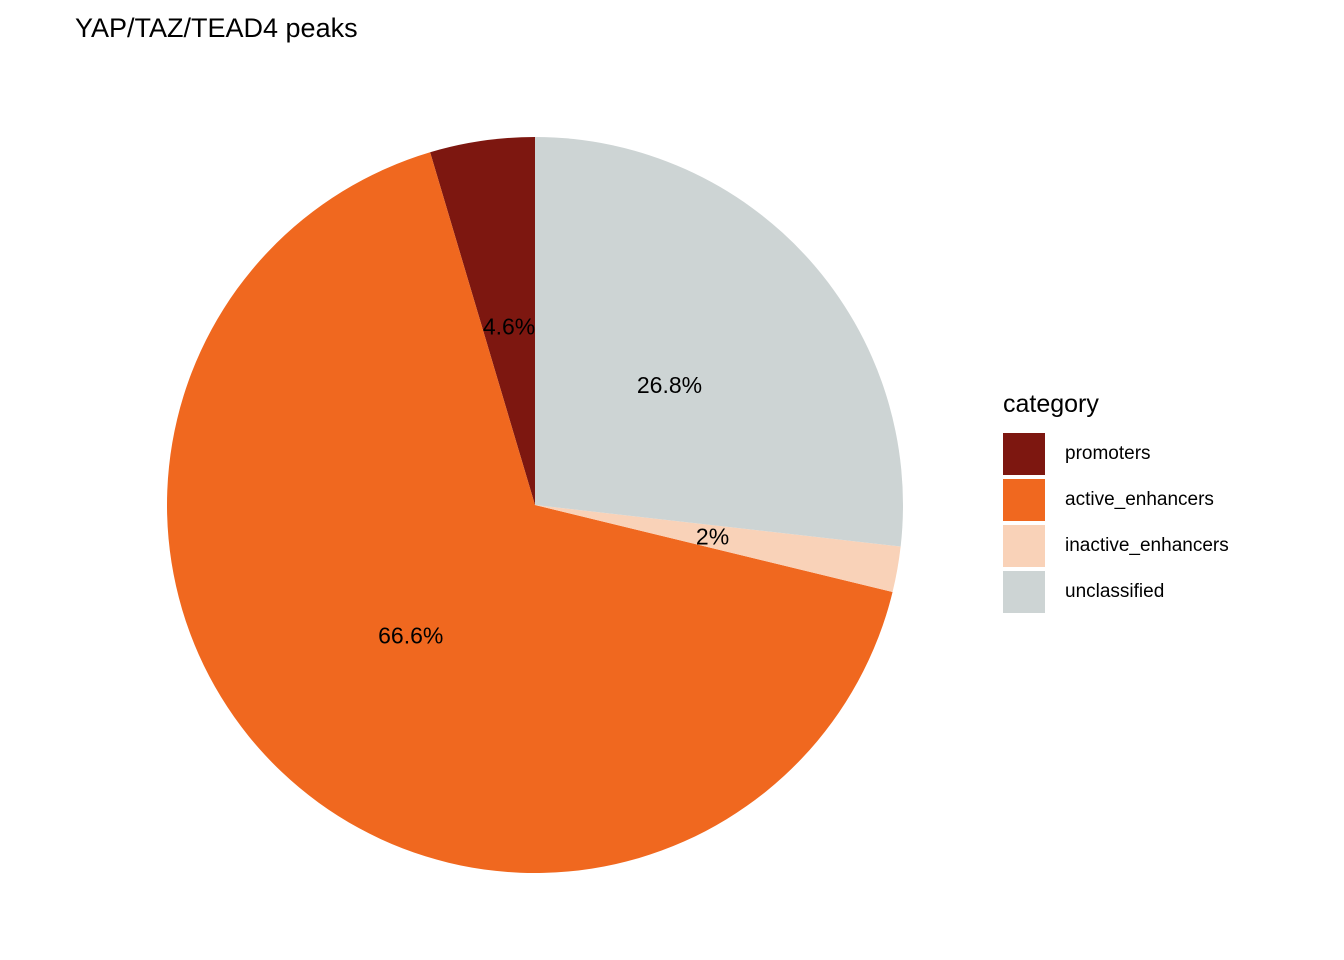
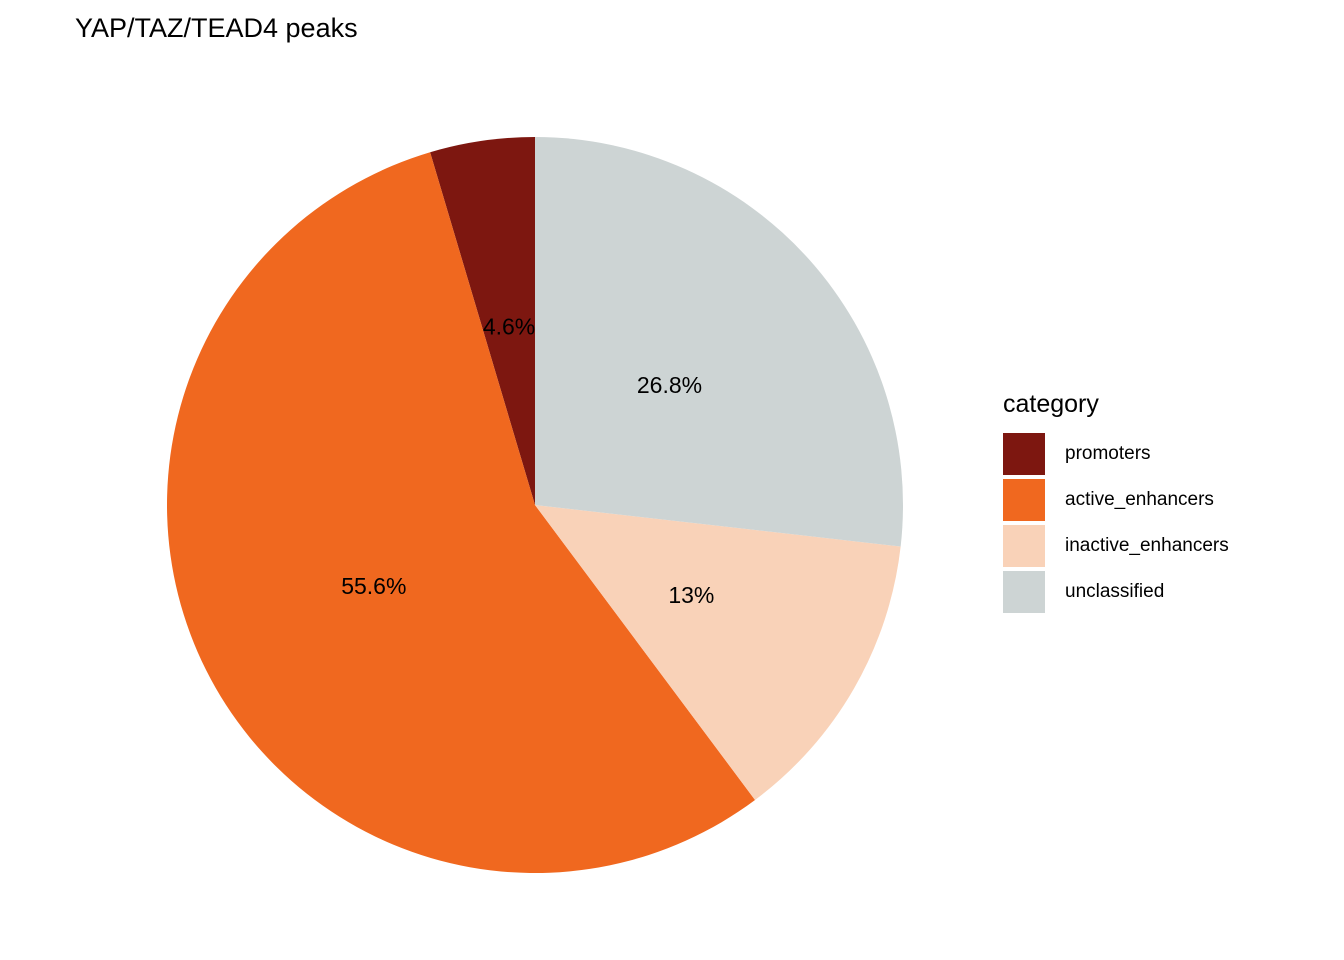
active_enhancers: 66.6% -> 55.6%
inactive_enhancers: 2% -> 13%
